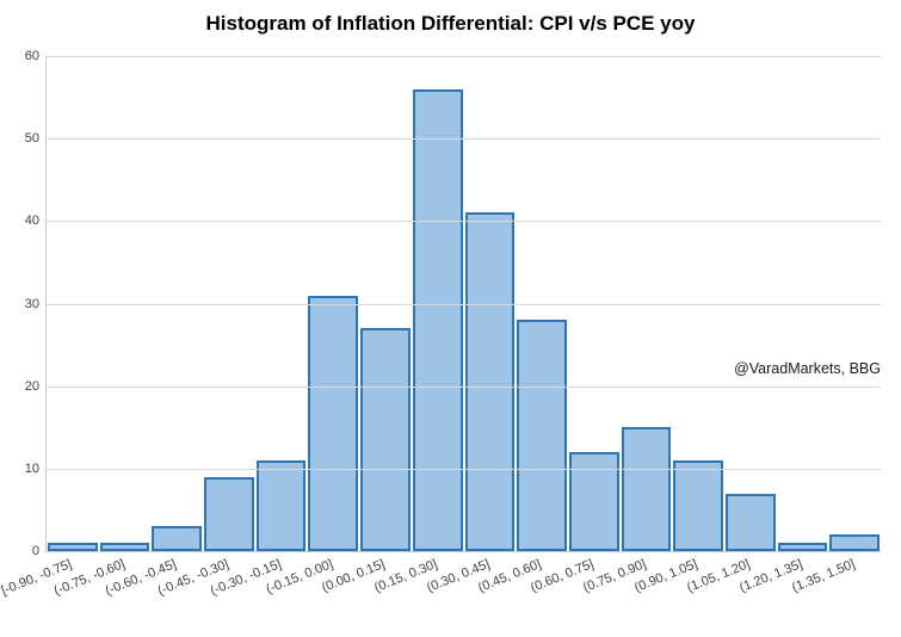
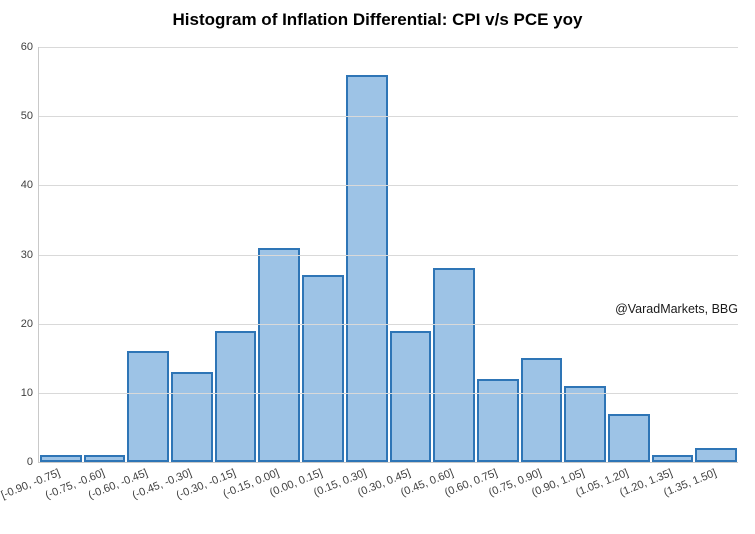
(-0.60, -0.45]: 3 -> 16
(-0.45, -0.30]: 9 -> 13
(-0.30, -0.15]: 11 -> 19
(0.30, 0.45]: 41 -> 19
